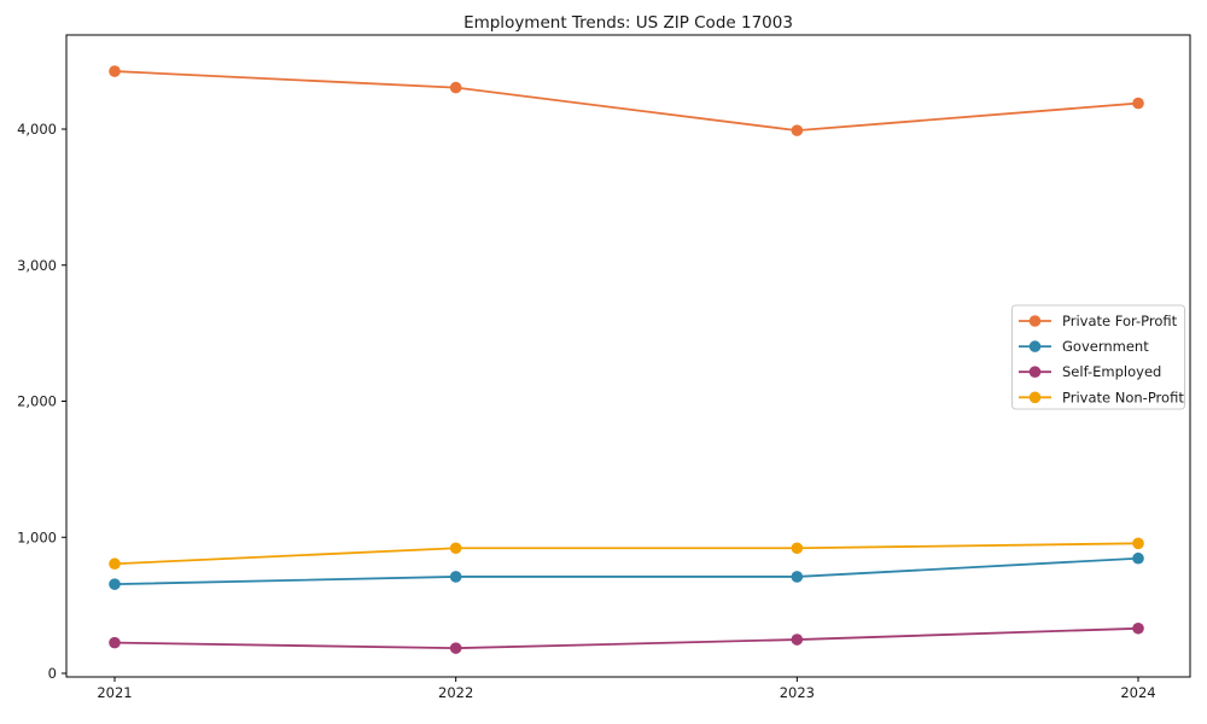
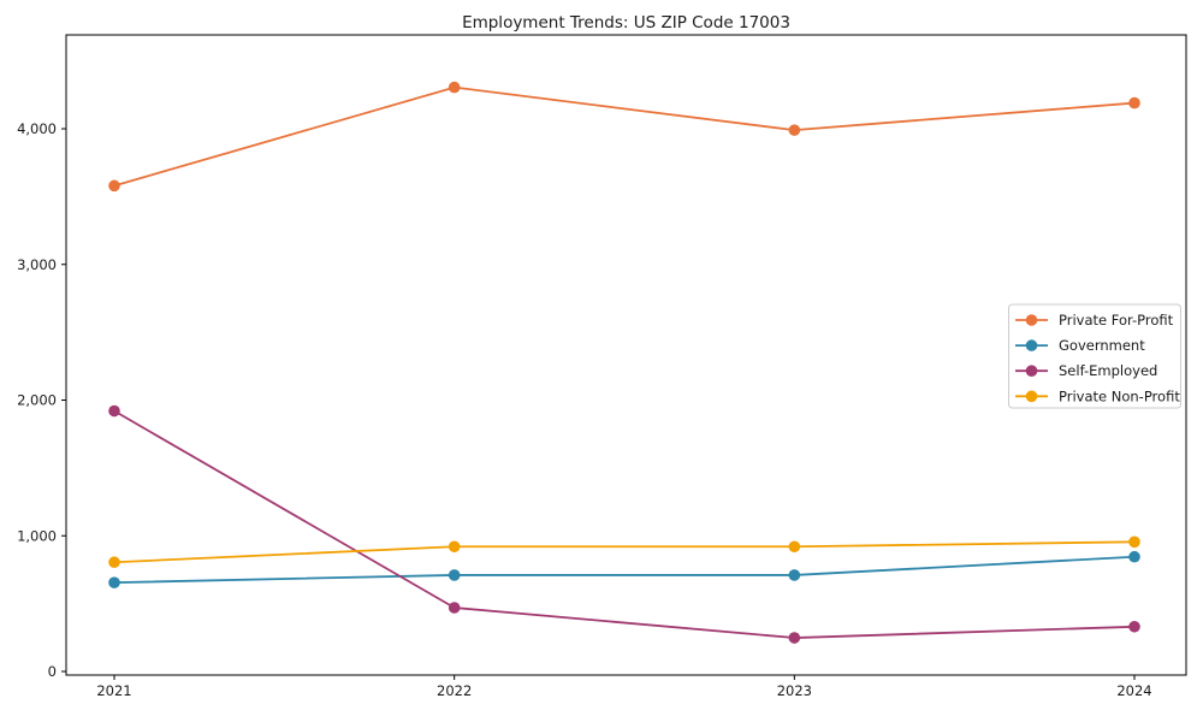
Private For-Profit/2021: 4420 -> 3580
Self-Employed/2021: 220 -> 1920
Self-Employed/2022: 180 -> 470
